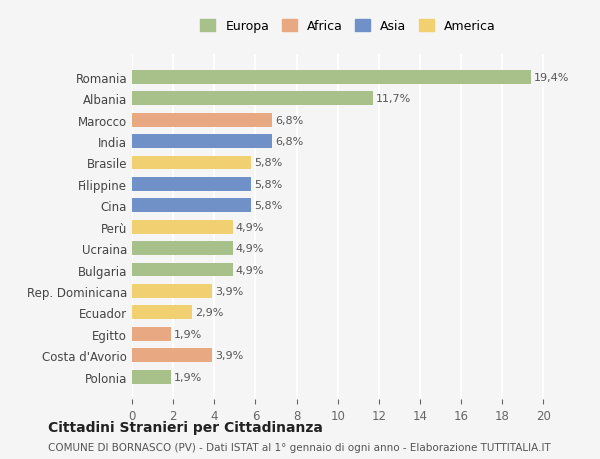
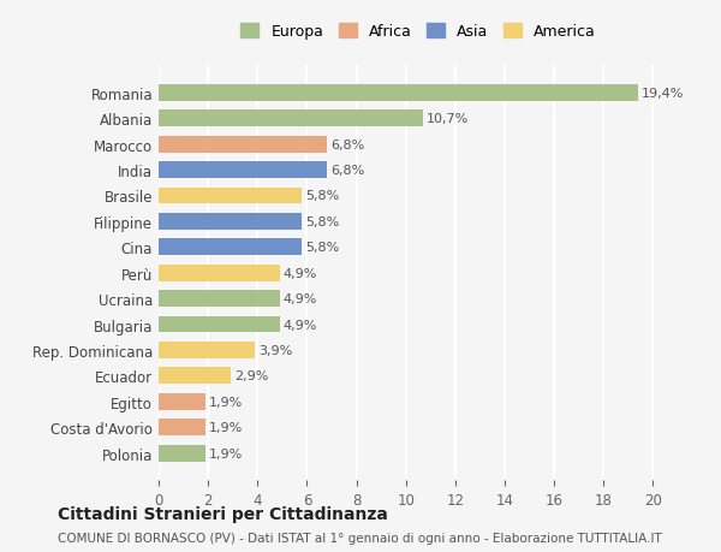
Albania: 11,7% -> 10,7%
Costa d'Avorio: 3,9% -> 1,9%
